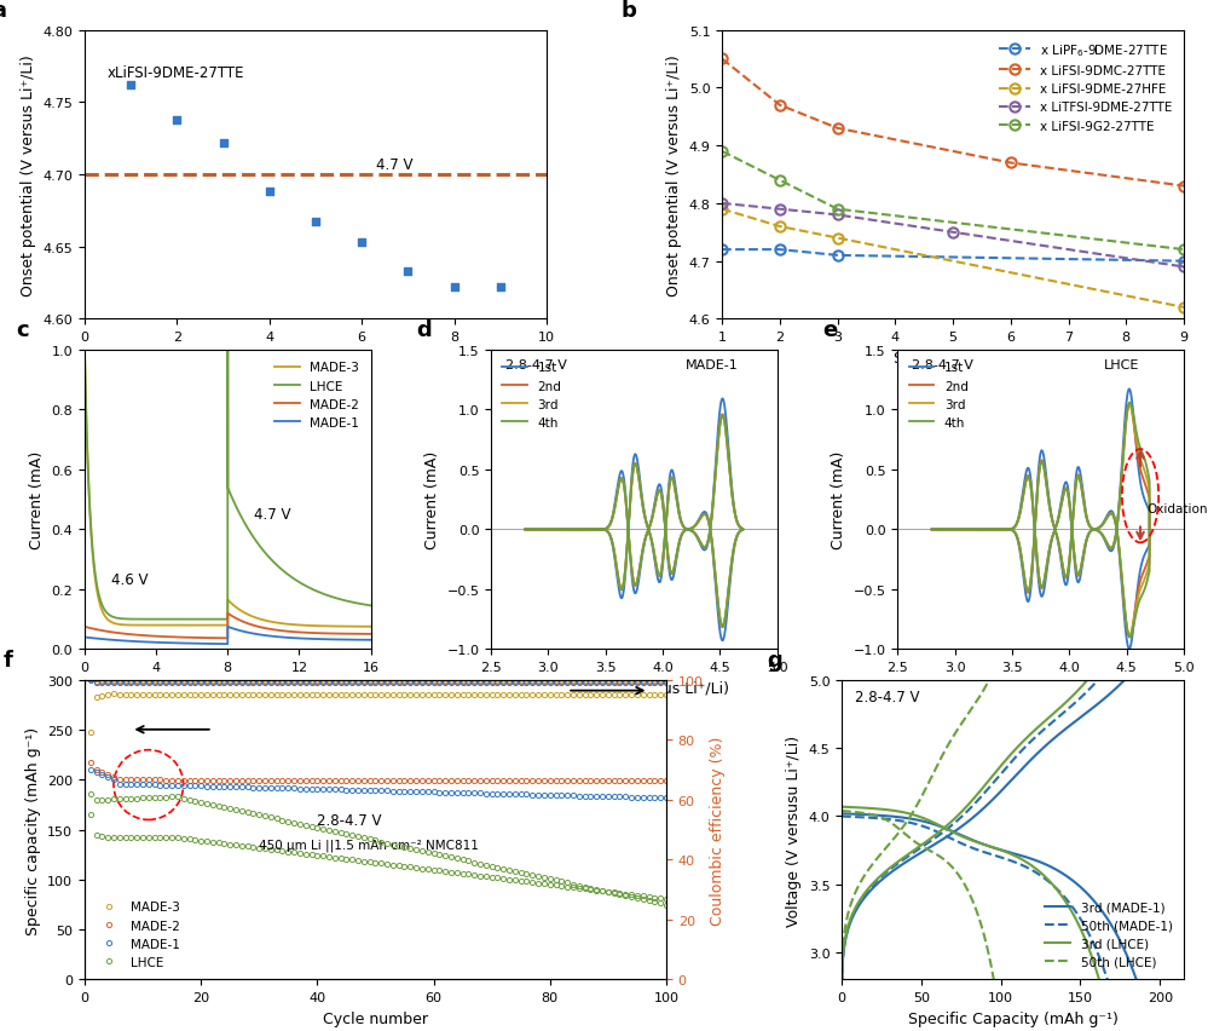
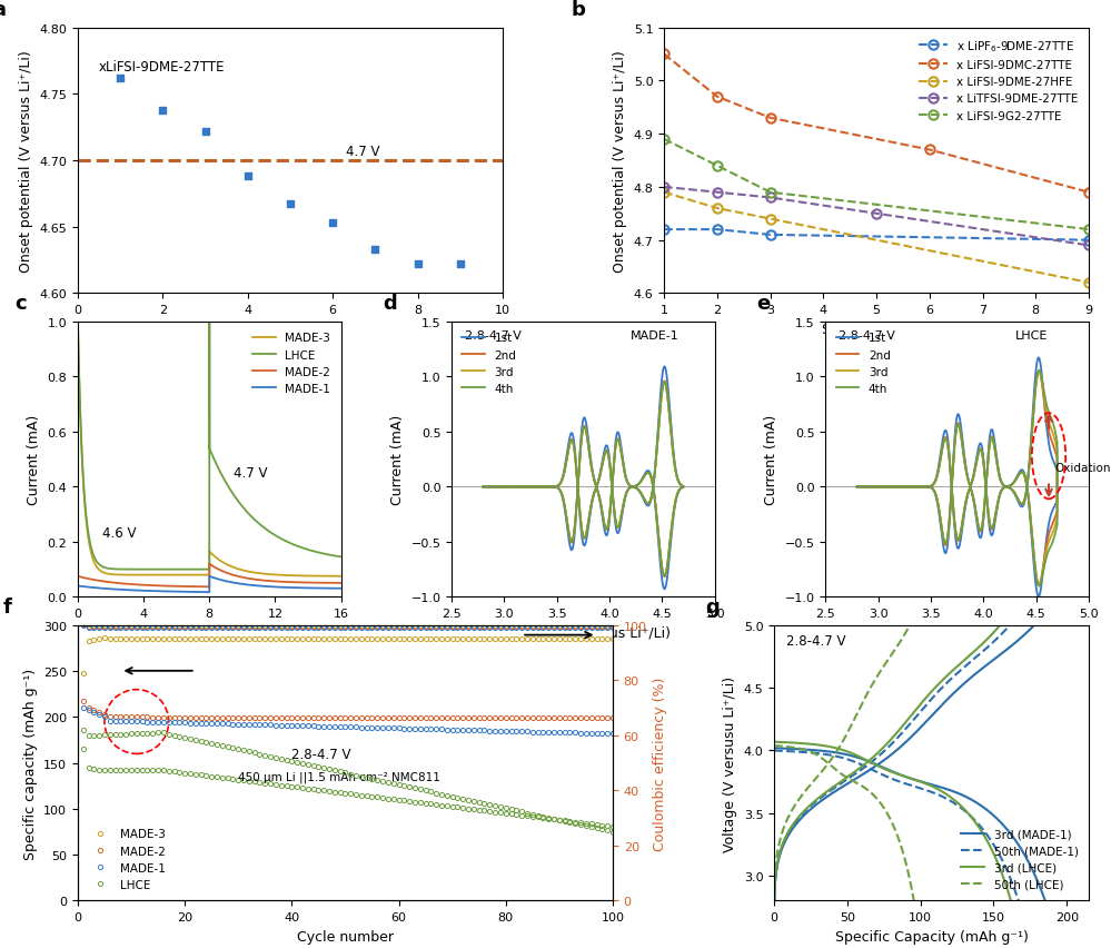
x LiFSI-9DMC-27TTE/9: 4.83 -> 4.79
